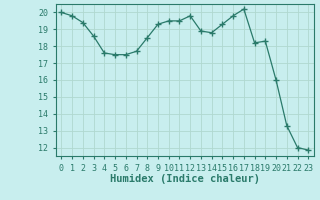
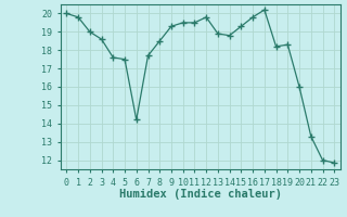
2: 19.4 -> 19.0
6: 17.5 -> 14.2
